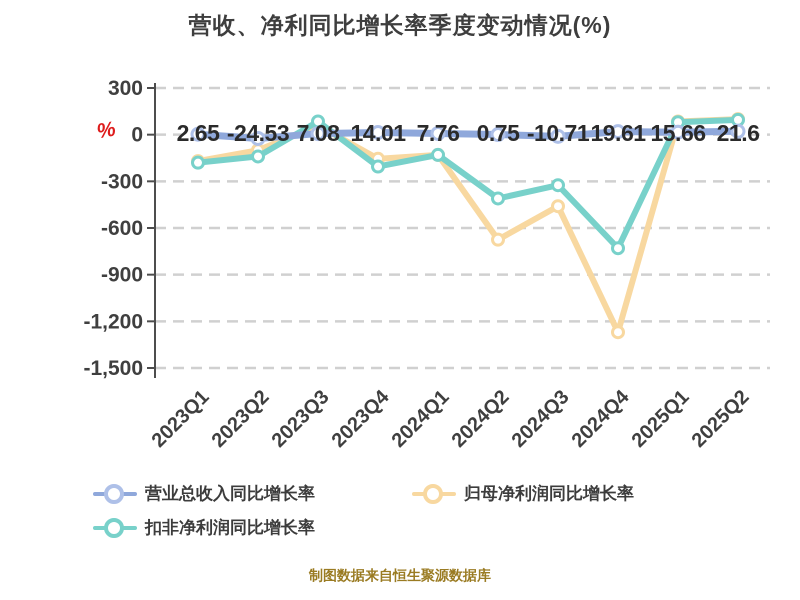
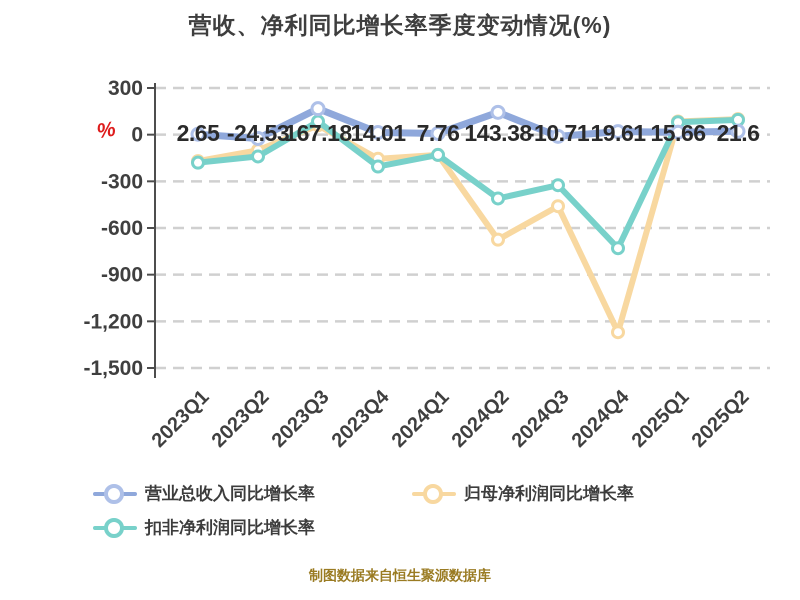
营业总收入同比增长率/2023Q3: 7.08 -> 167.18
营业总收入同比增长率/2024Q2: 0.75 -> 143.38
